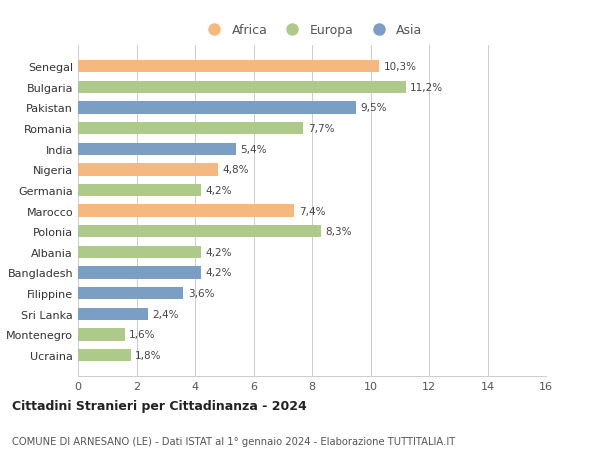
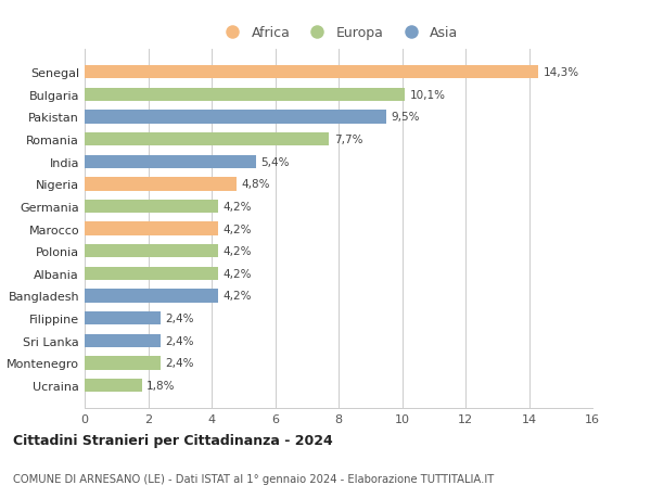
Senegal: 10,3% -> 14,3%
Bulgaria: 11,2% -> 10,1%
Marocco: 7,4% -> 4,2%
Polonia: 8,3% -> 4,2%
Filippine: 3,6% -> 2,4%
Montenegro: 1,6% -> 2,4%
